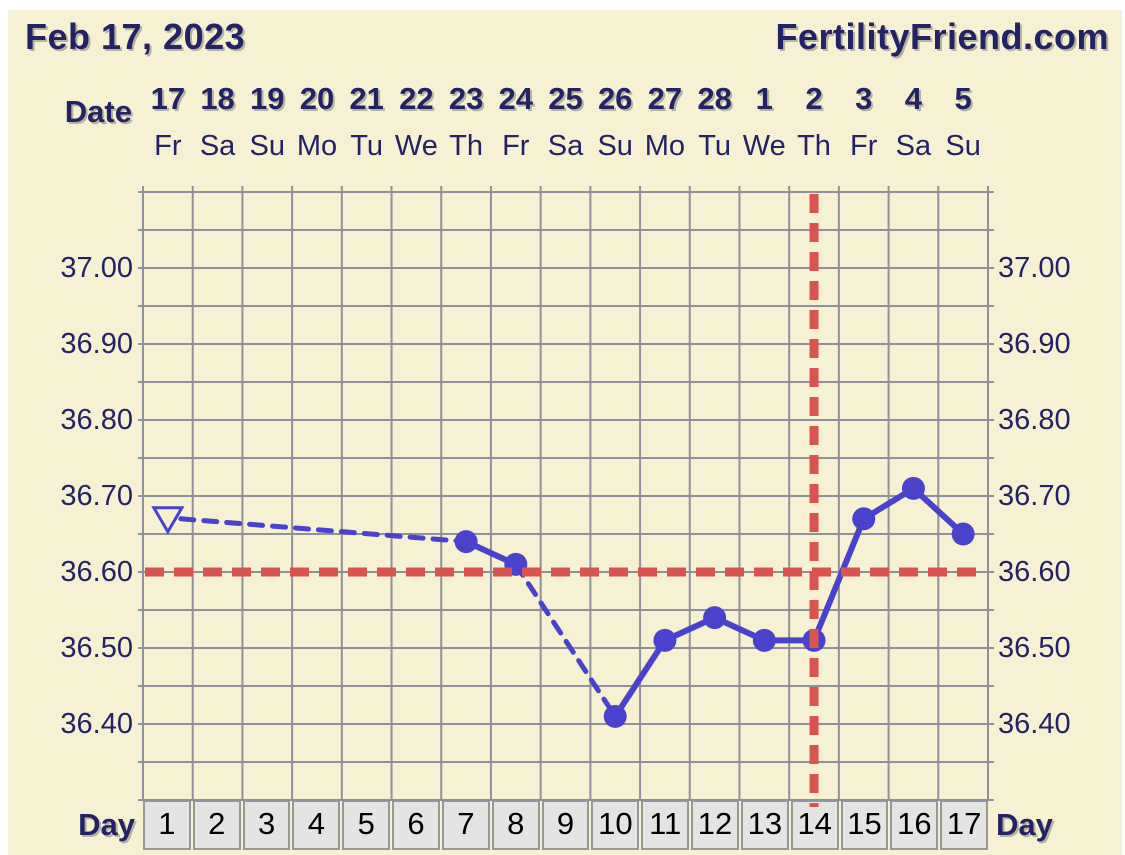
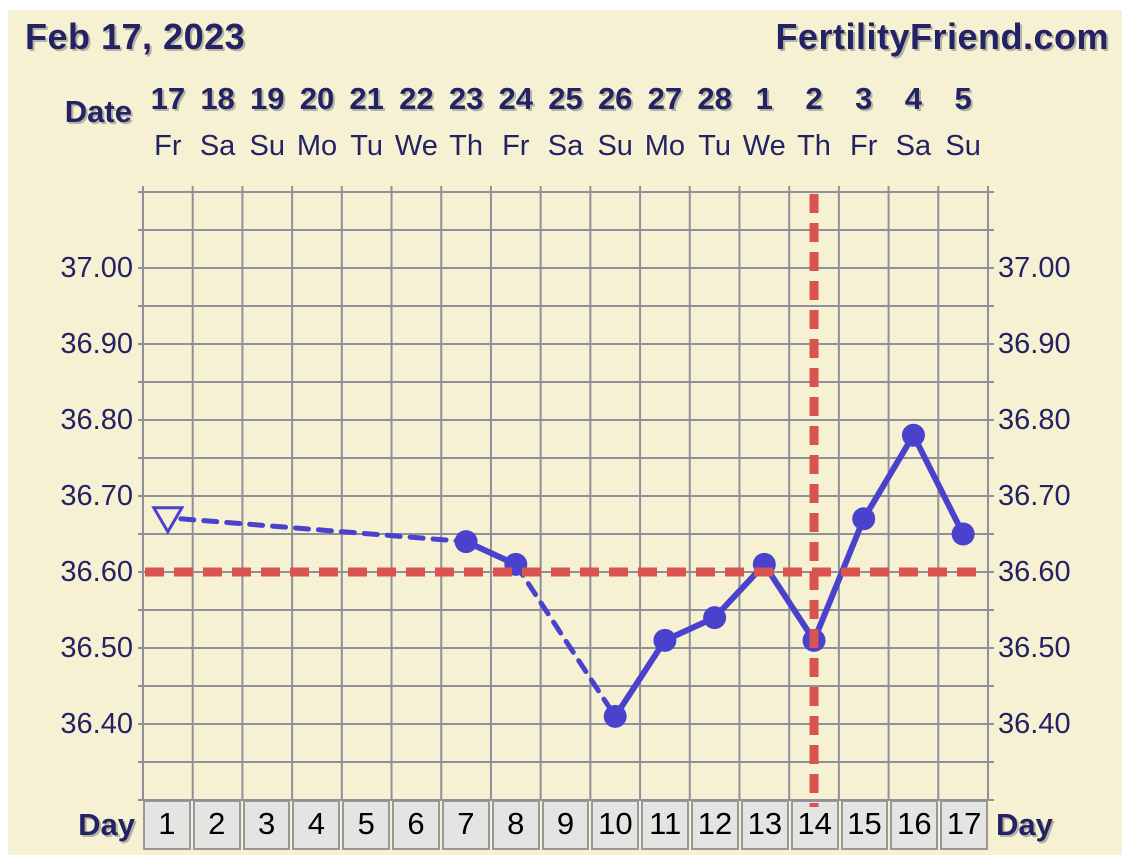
13: 36.51 -> 36.61
16: 36.71 -> 36.78
